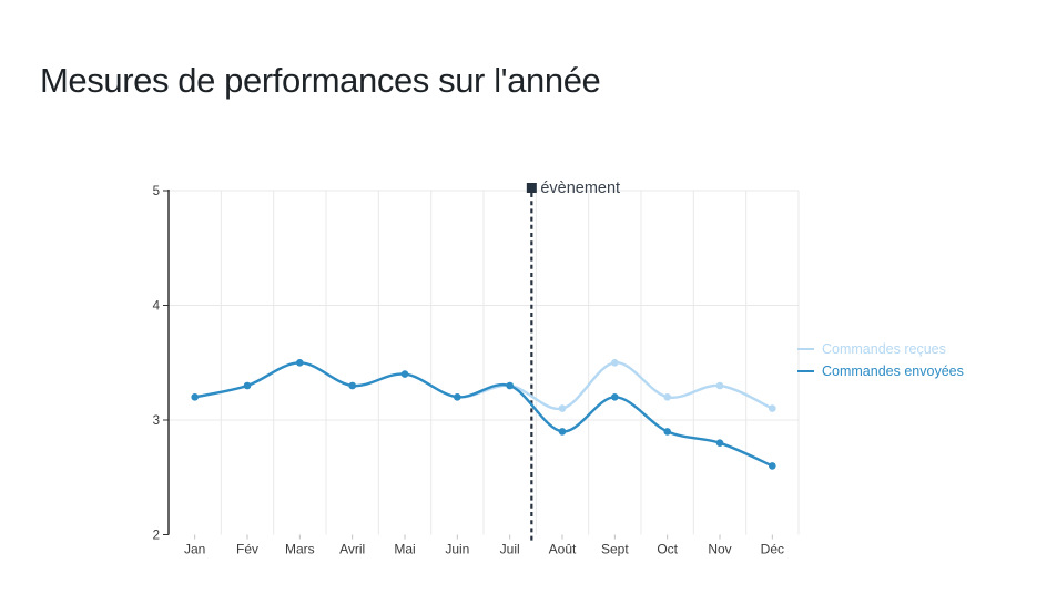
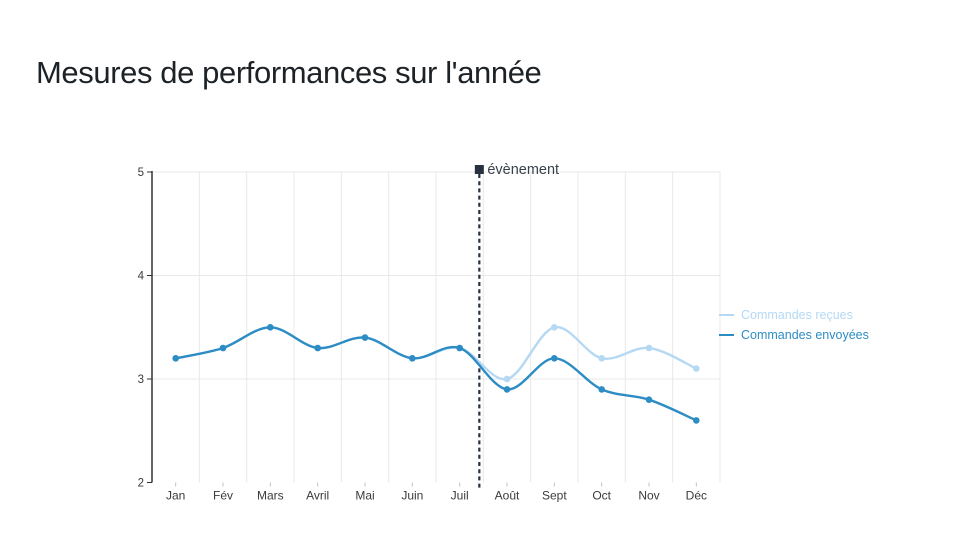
Commandes reçues/Août: 3.1 -> 3.0
